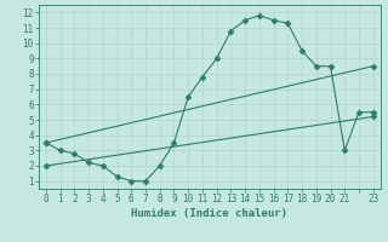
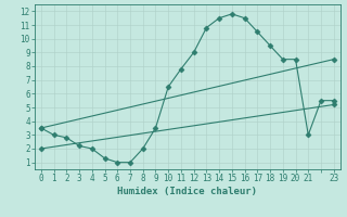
17: 11.3 -> 10.5
